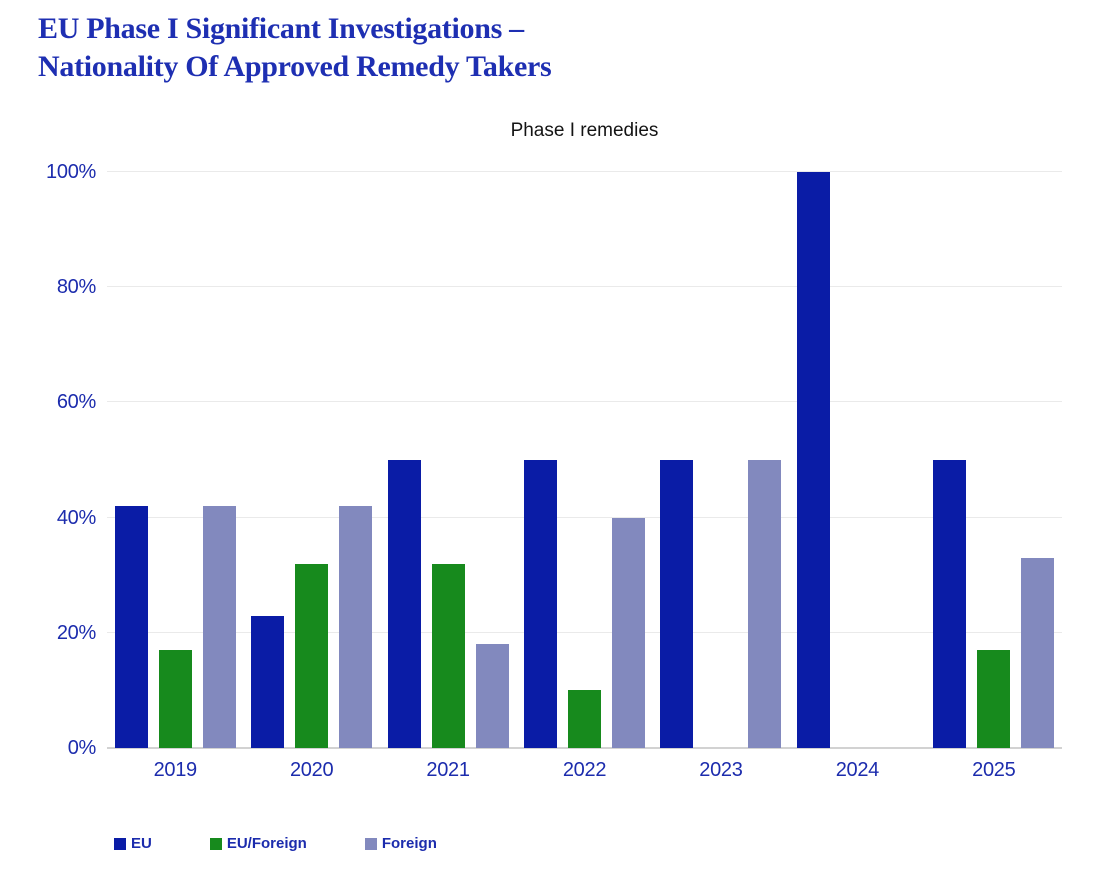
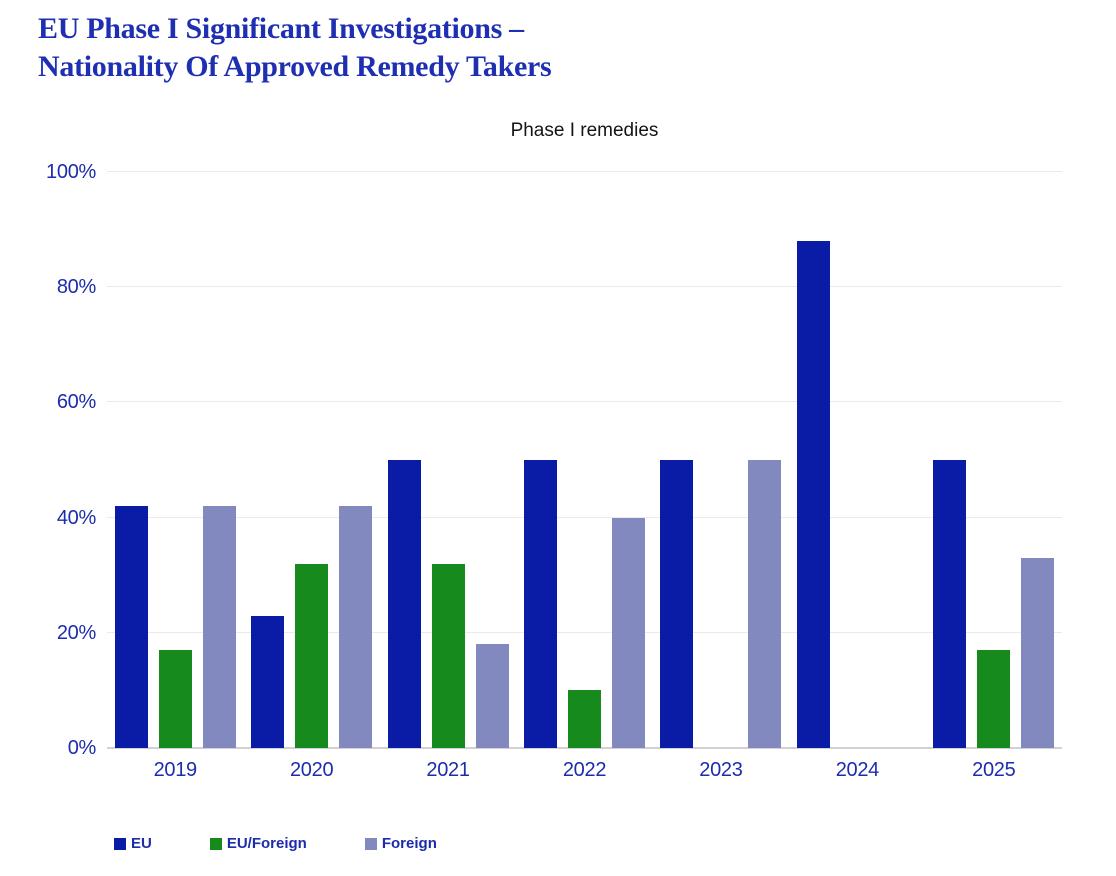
EU/2024: 100% -> 88%
